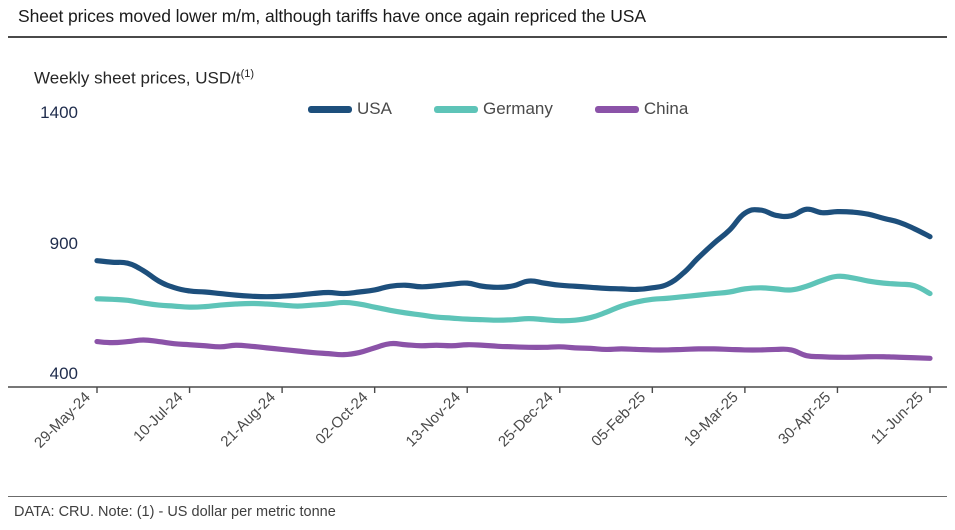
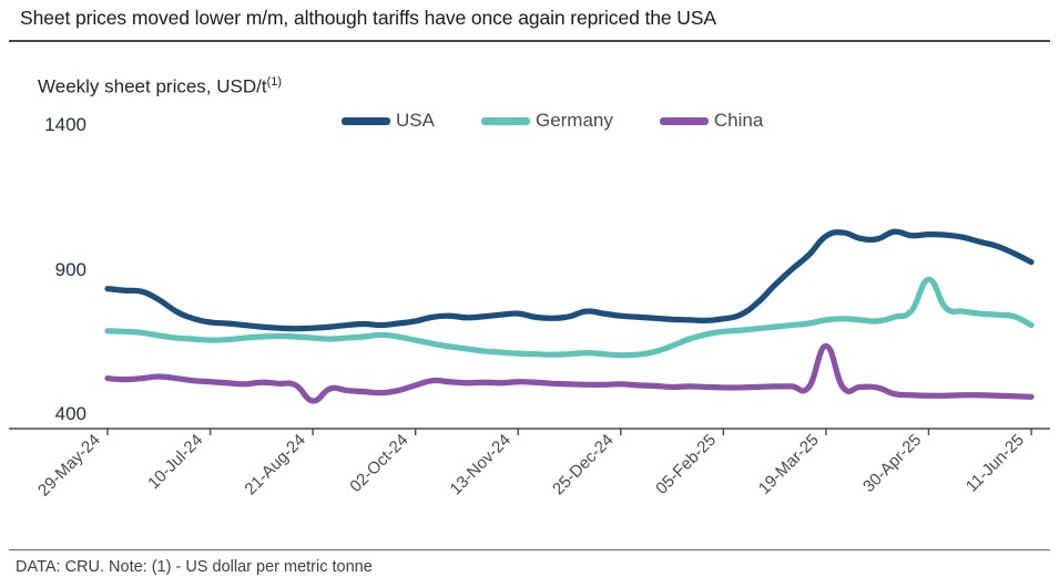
China/21-Aug-24: 500 -> 450
China/19-Mar-25: 500 -> 640
Germany/30-Apr-25: 780 -> 870
